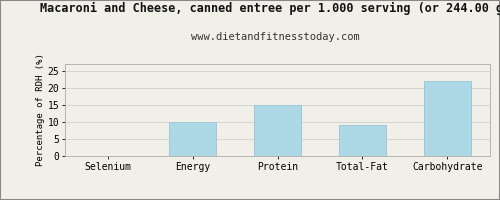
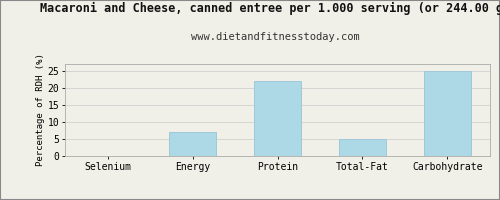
Energy: 10 -> 7
Protein: 15 -> 22
Total-Fat: 9 -> 5
Carbohydrate: 22 -> 25
